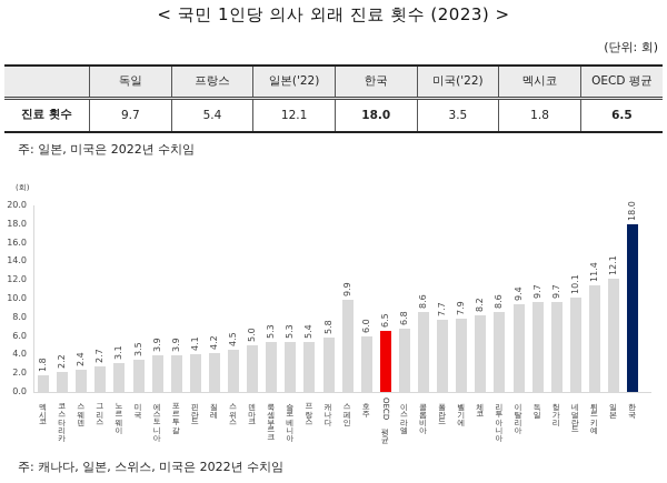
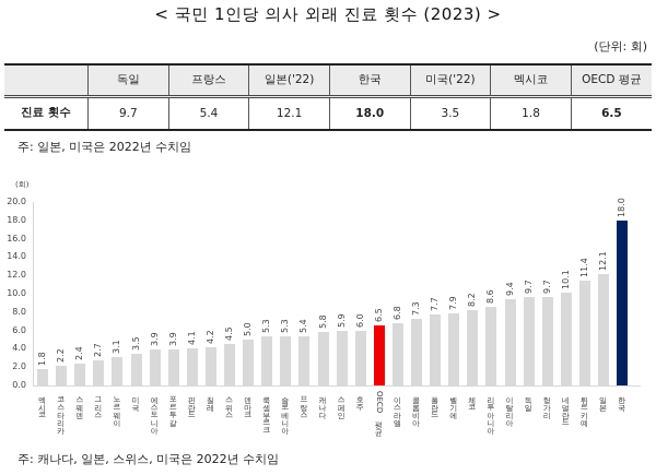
스페인: 9.9 -> 5.9
콜롬비아: 8.6 -> 7.3
